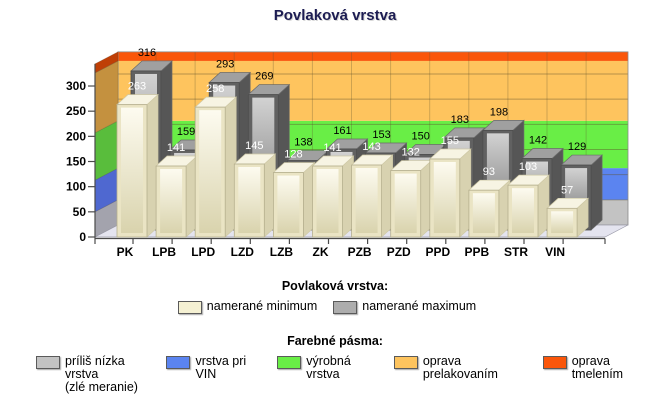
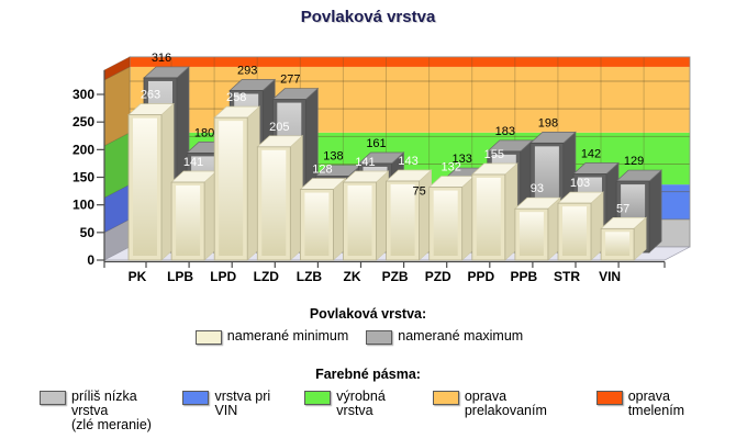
namerané maximum/LPB: 159 -> 180
namerané minimum/LZD: 145 -> 205
namerané maximum/LZD: 269 -> 277
namerané maximum/PZB: 153 -> 75
namerané maximum/PZD: 150 -> 133
